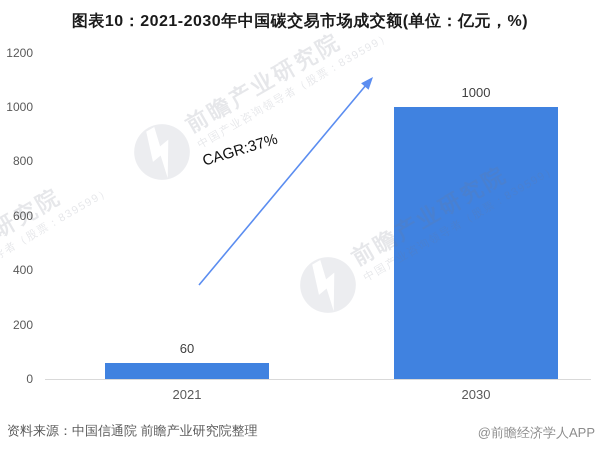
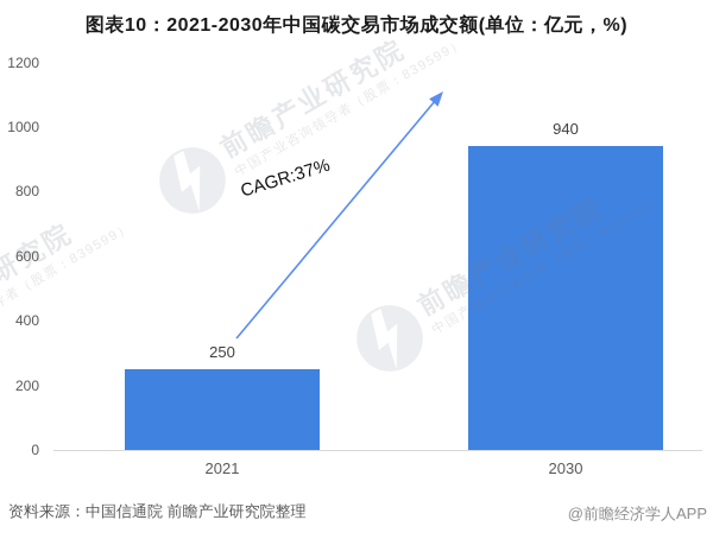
2021: 60 -> 250
2030: 1000 -> 940
